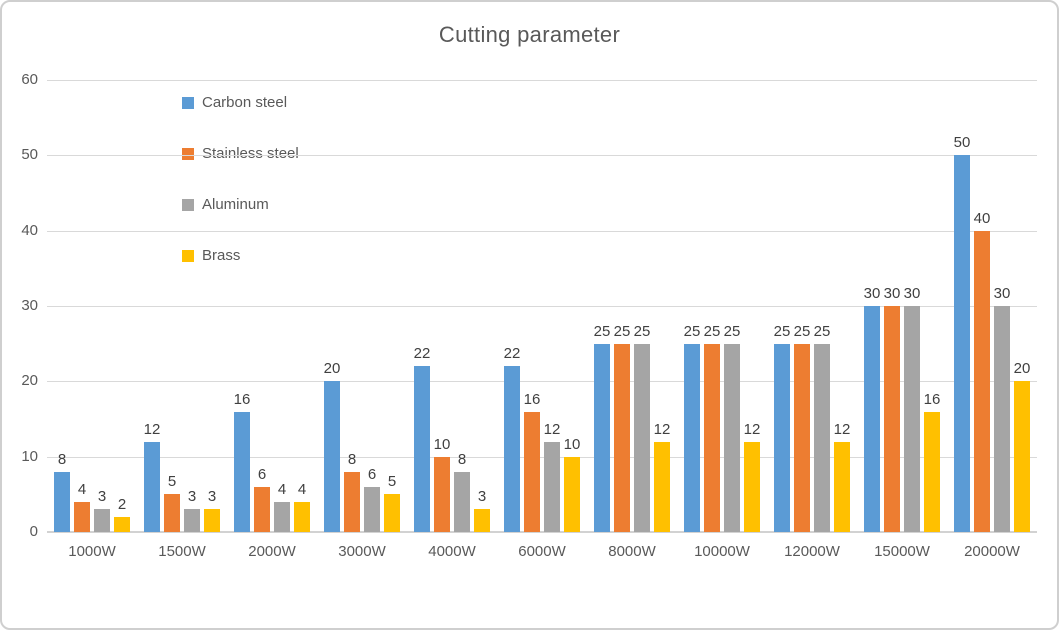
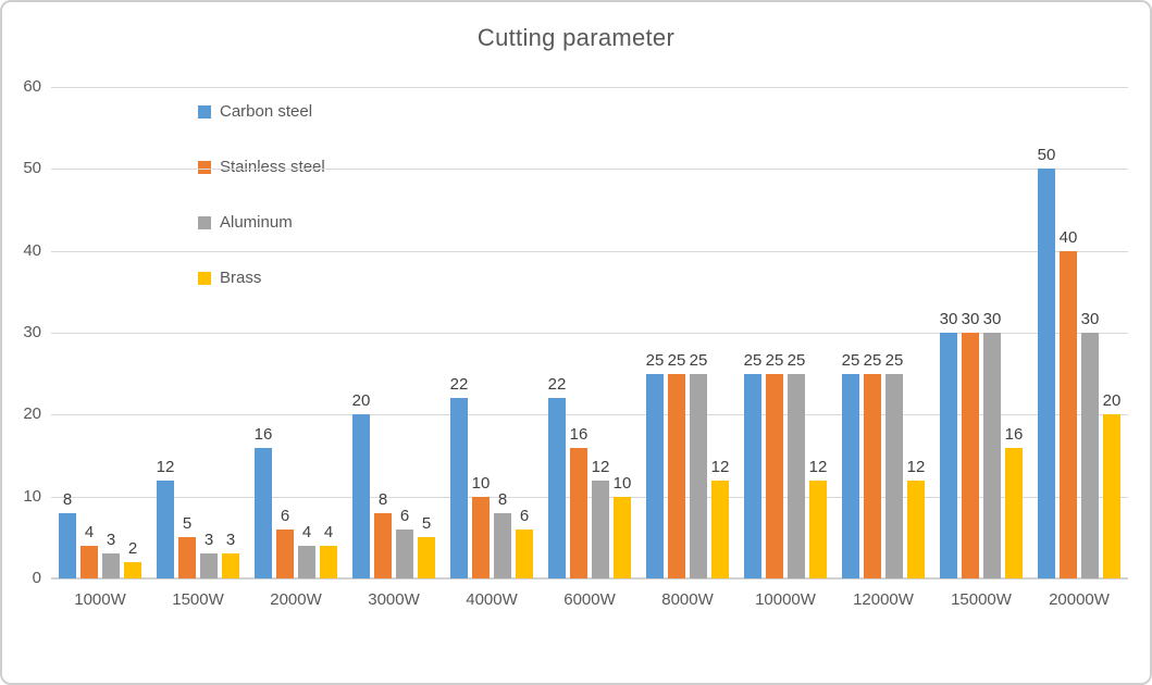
Brass/4000W: 3 -> 6
